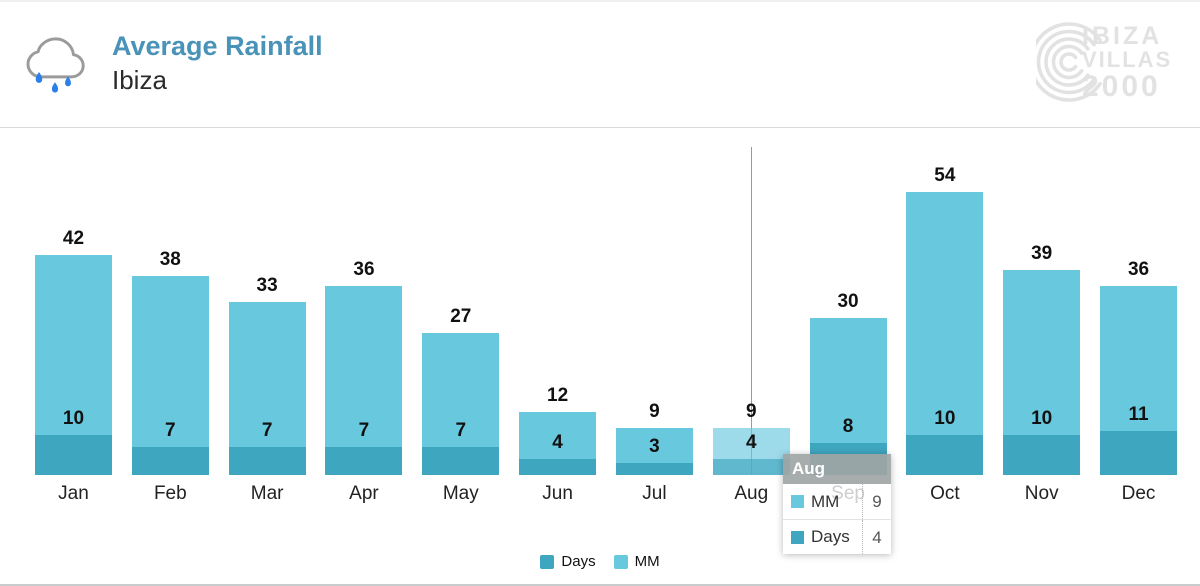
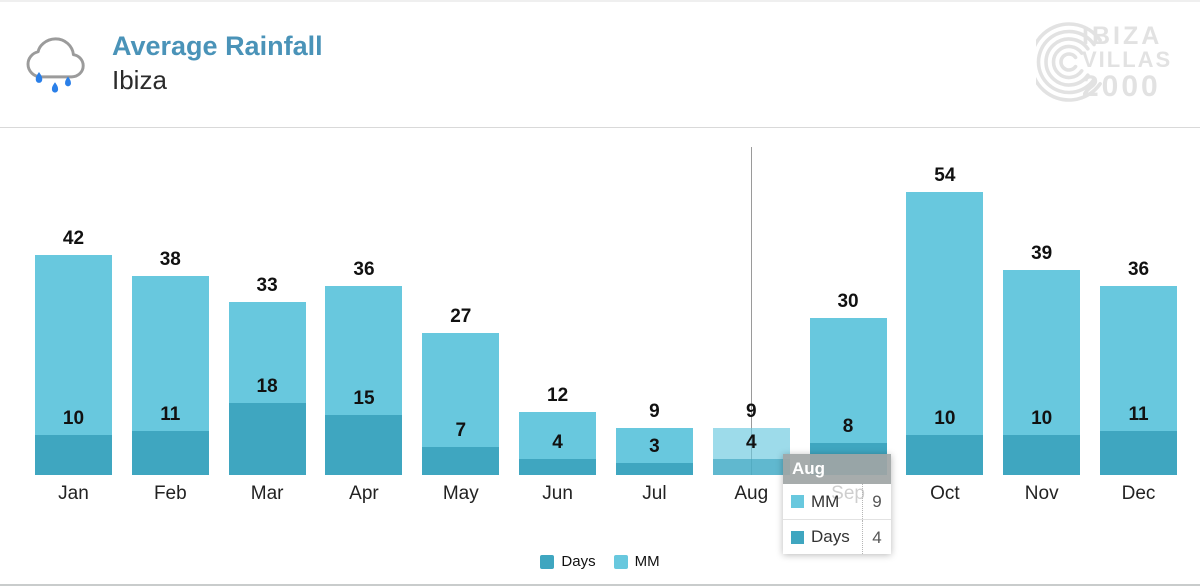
Days/Feb: 7 -> 11
Days/Mar: 7 -> 18
Days/Apr: 7 -> 15
